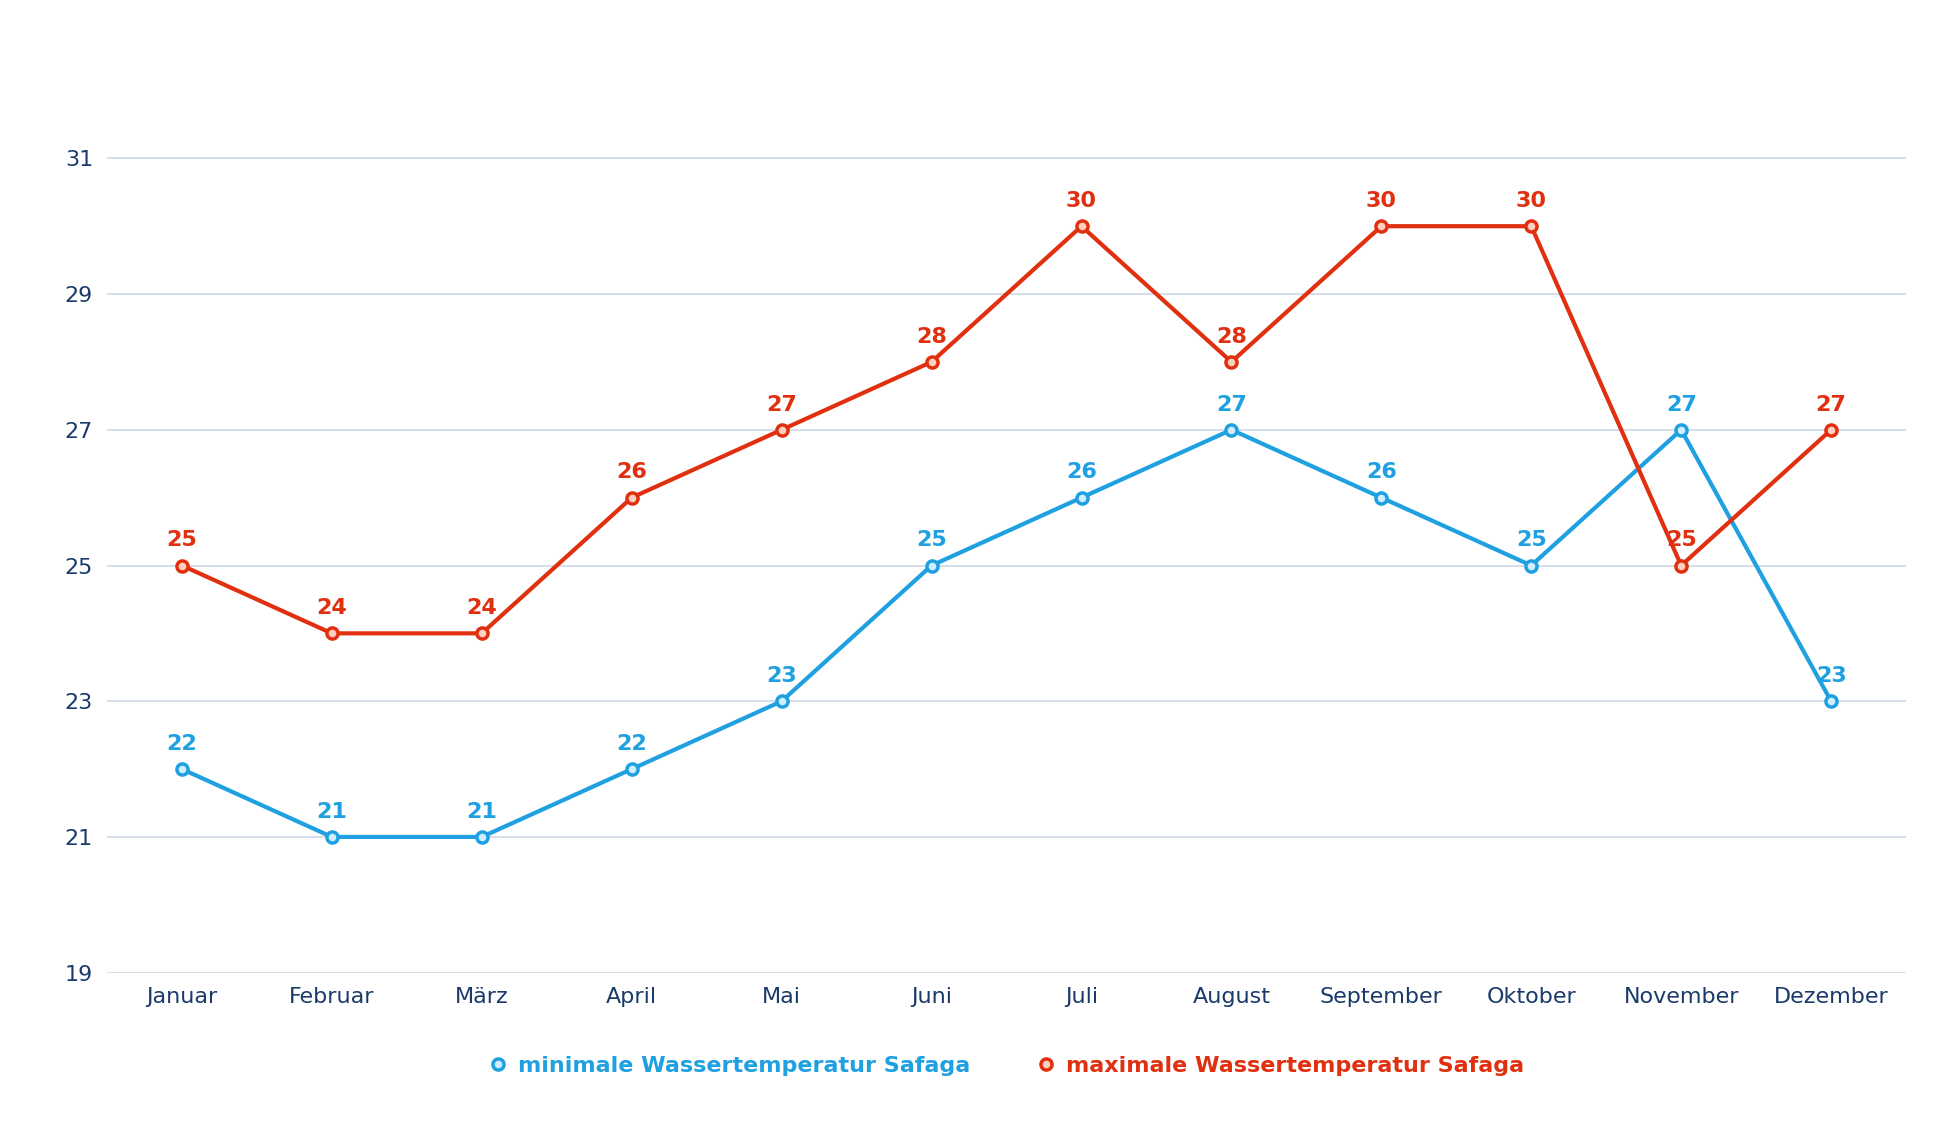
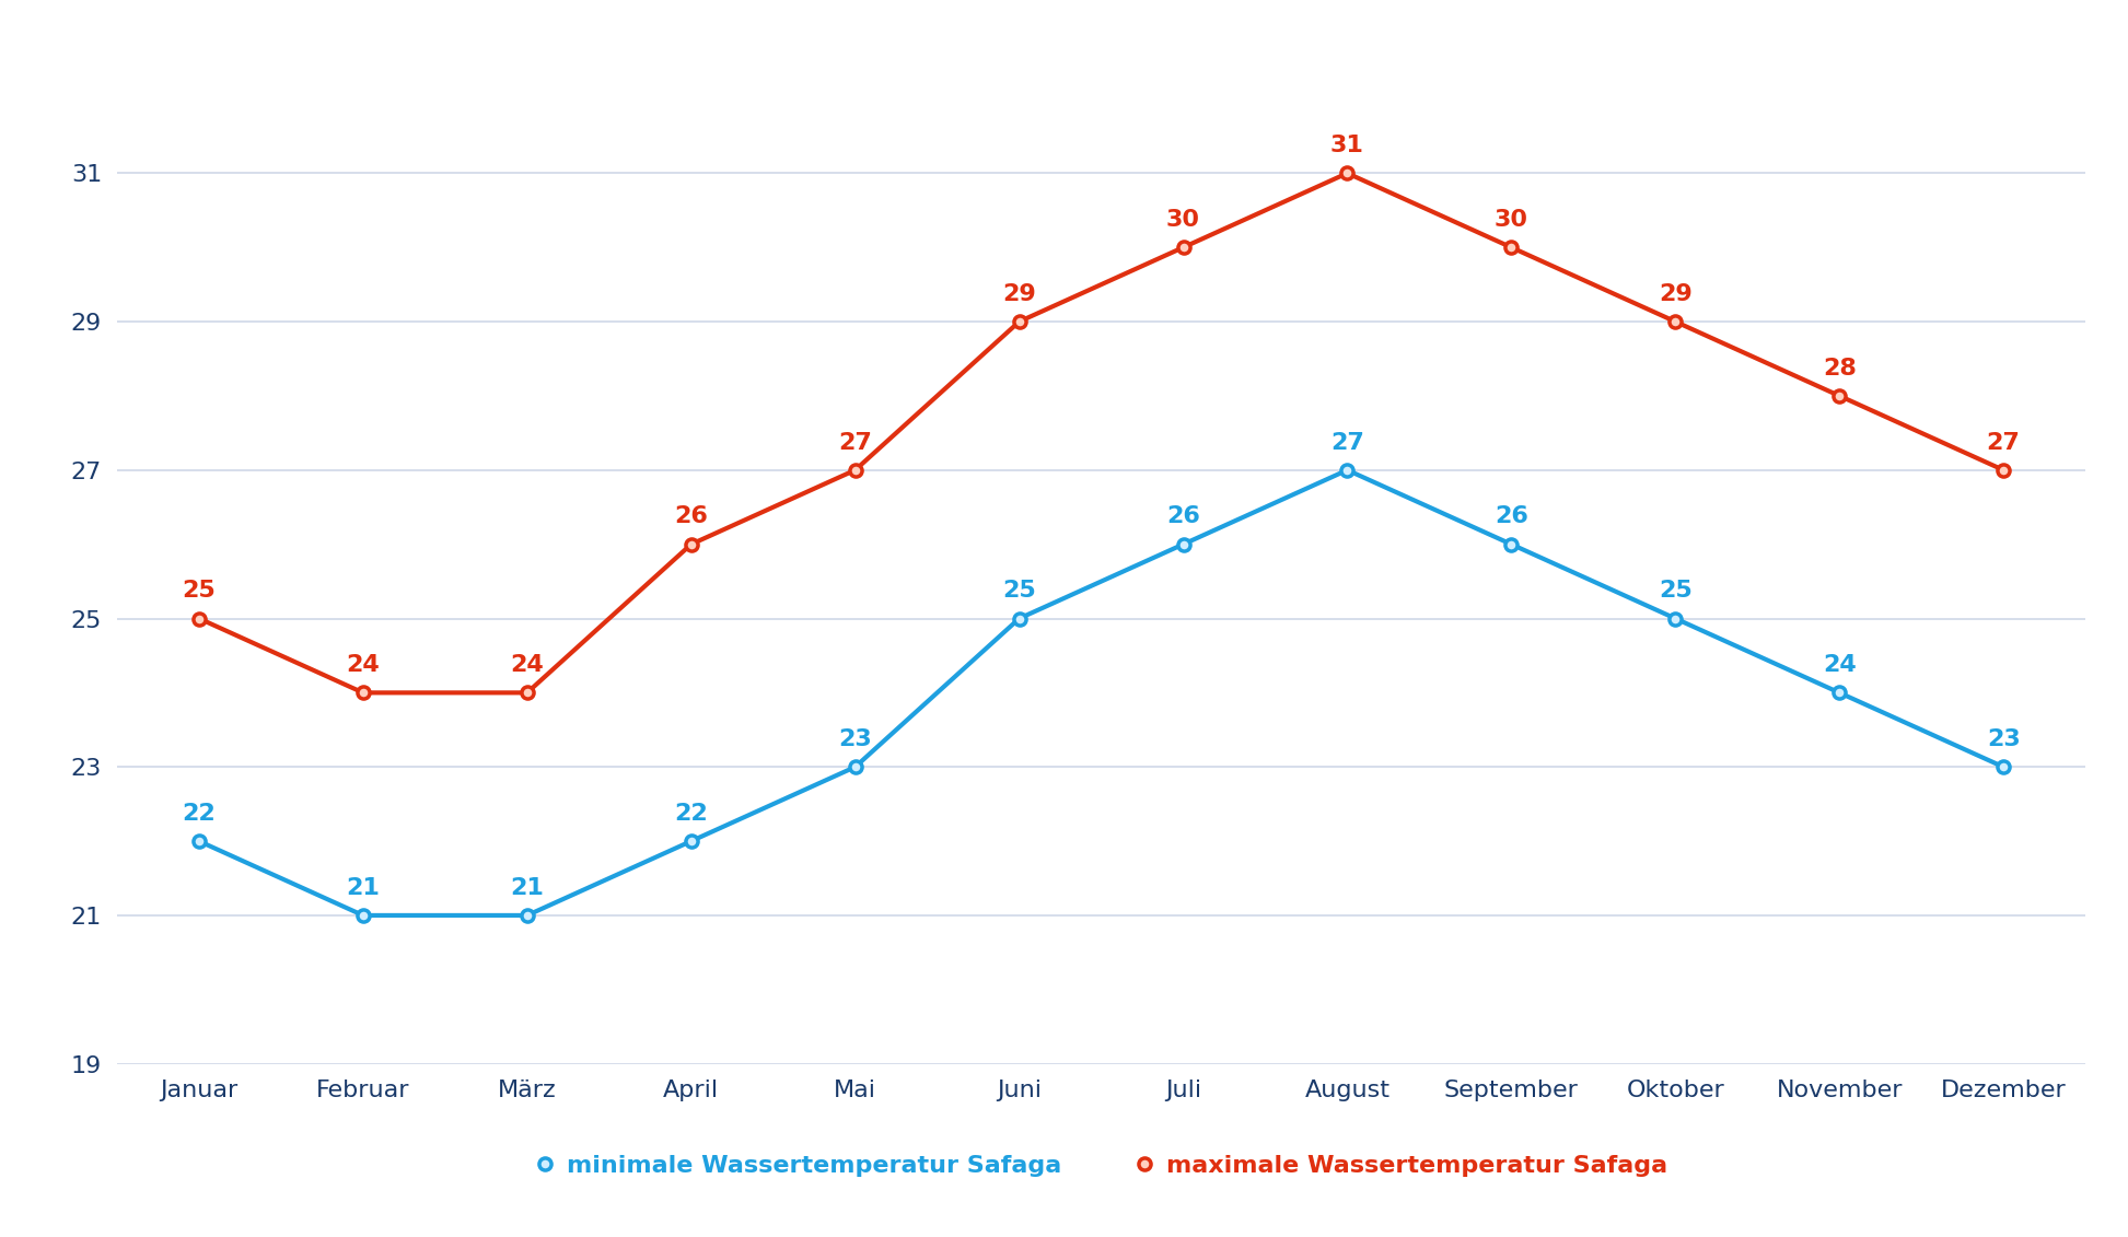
maximale Wassertemperatur Safaga/Juni: 28 -> 29
maximale Wassertemperatur Safaga/August: 28 -> 31
maximale Wassertemperatur Safaga/Oktober: 30 -> 29
minimale Wassertemperatur Safaga/November: 27 -> 24
maximale Wassertemperatur Safaga/November: 25 -> 28
